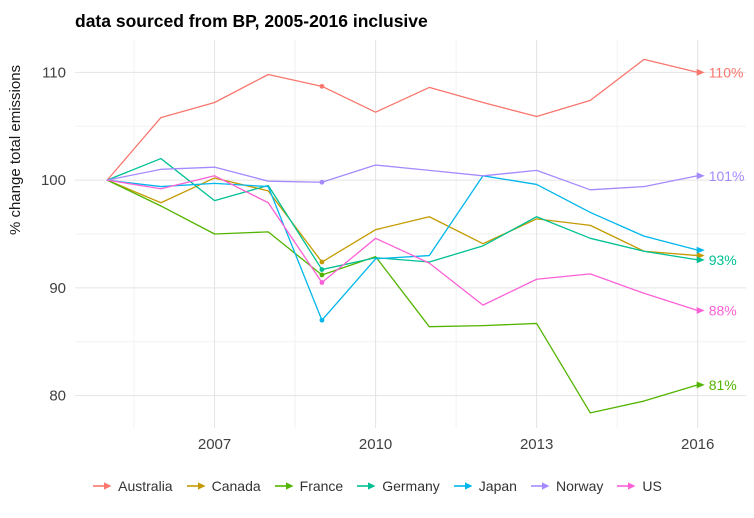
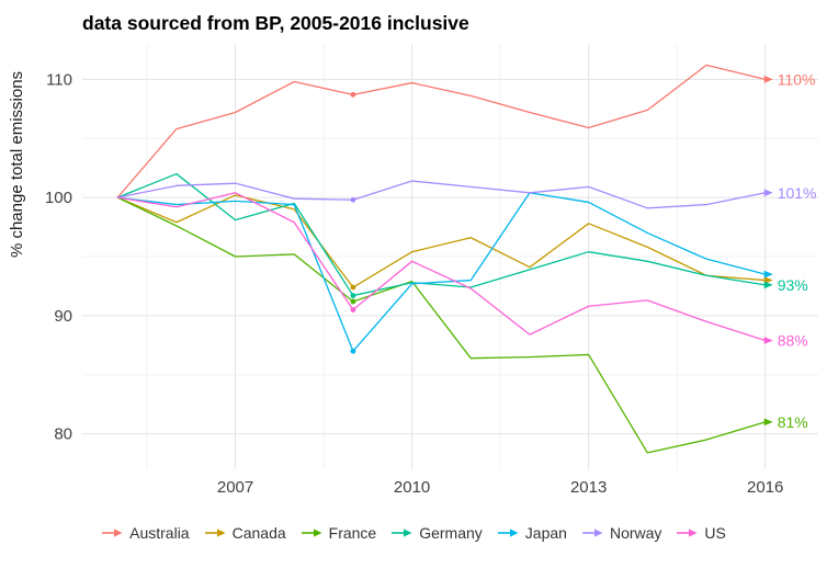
Australia/2010: 106.3 -> 109.7
Canada/2013: 96.4 -> 97.8
Germany/2013: 96.6 -> 95.4
